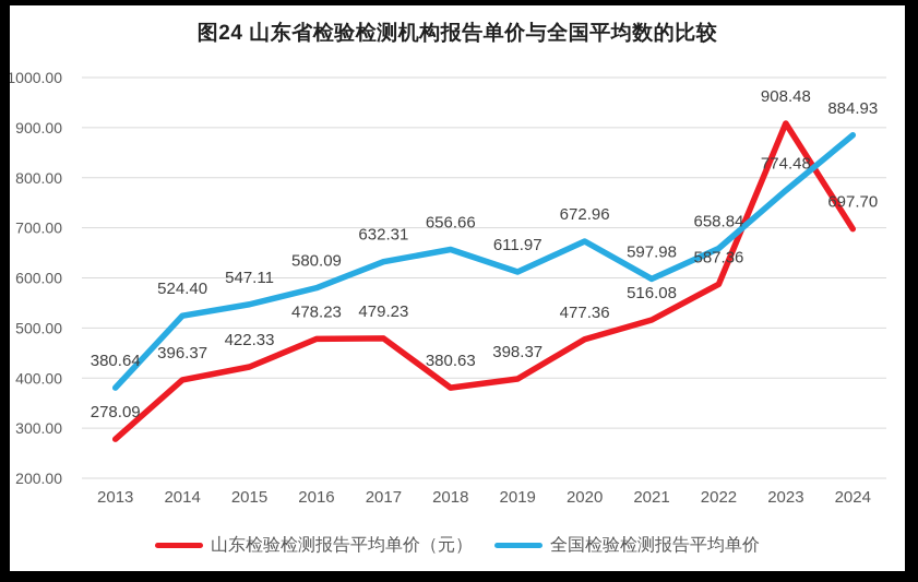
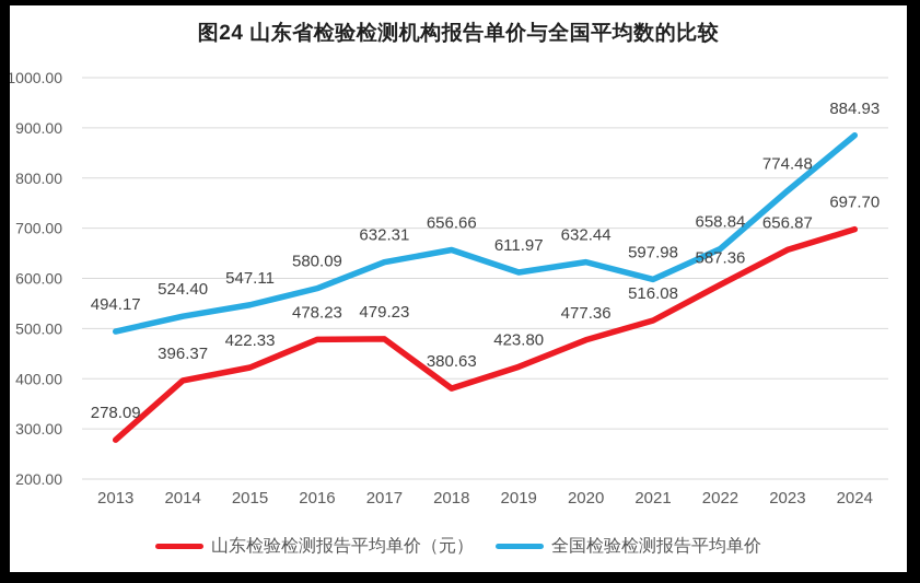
全国检验检测报告平均单价/2013: 380.64 -> 494.17
山东检验检测报告平均单价（元）/2019: 398.37 -> 423.80
全国检验检测报告平均单价/2020: 672.96 -> 632.44
山东检验检测报告平均单价（元）/2023: 908.48 -> 656.87
